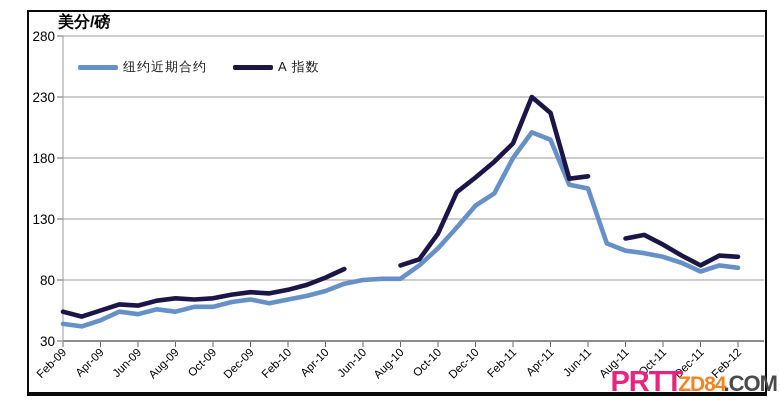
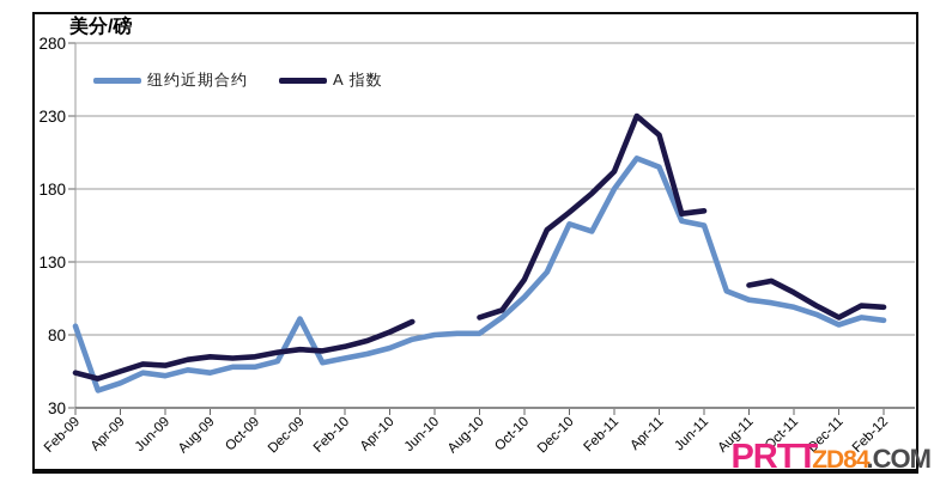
纽约近期合约/Feb-09: 44 -> 86
纽约近期合约/Dec-09: 64 -> 91
纽约近期合约/Dec-10: 141 -> 156
